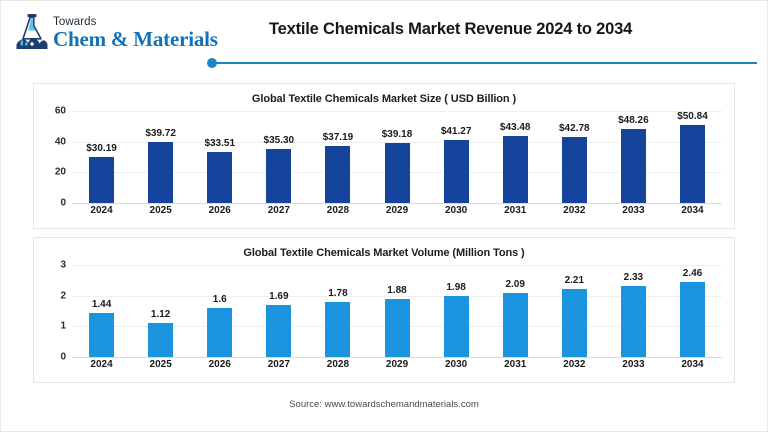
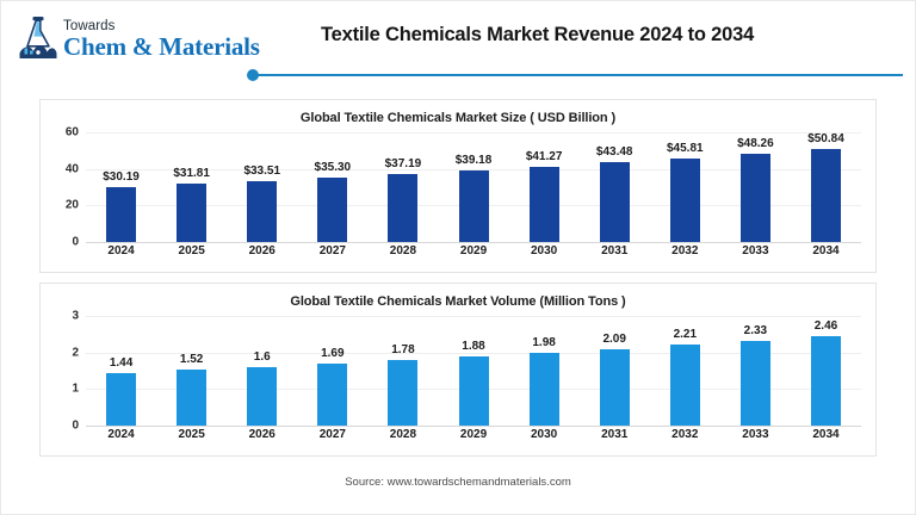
Global Textile Chemicals Market Size ( USD Billion )/2025: $39.72 -> $31.81
Global Textile Chemicals Market Size ( USD Billion )/2032: $42.78 -> $45.81
Global Textile Chemicals Market Volume (Million Tons )/2025: 1.12 -> 1.52
